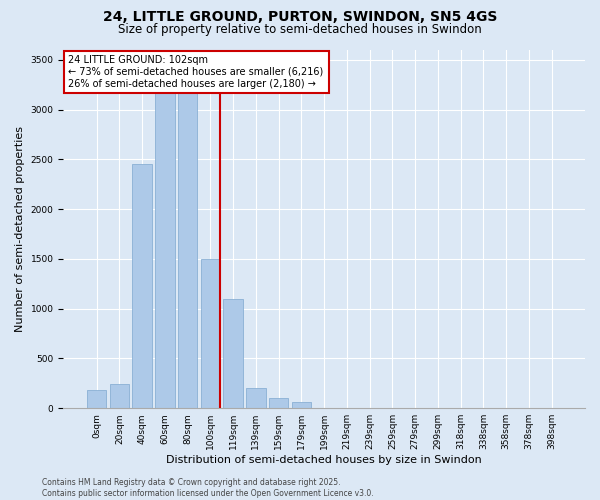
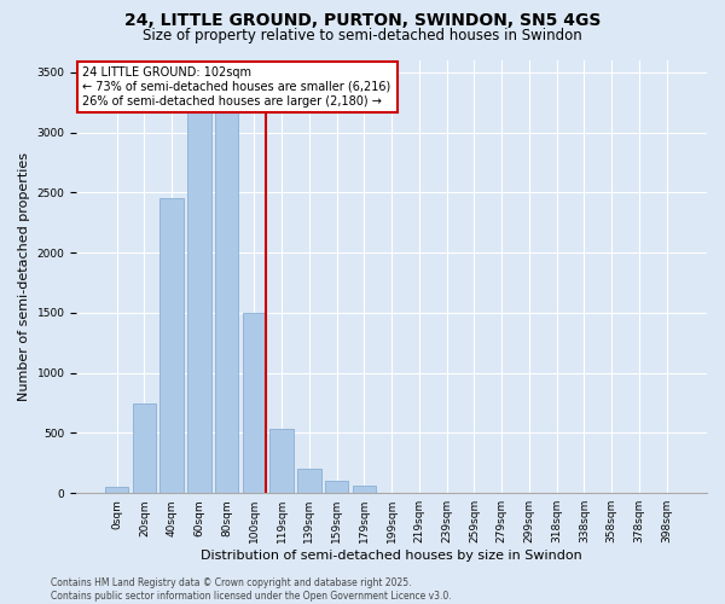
0sqm: 180 -> 50
20sqm: 240 -> 750
119sqm: 1100 -> 530
